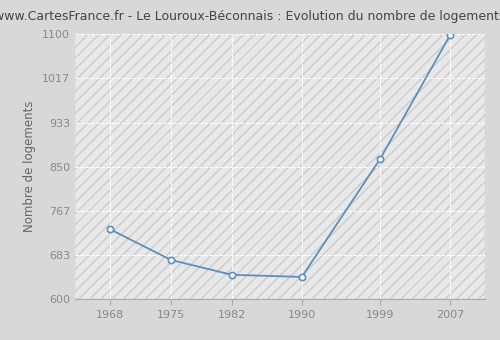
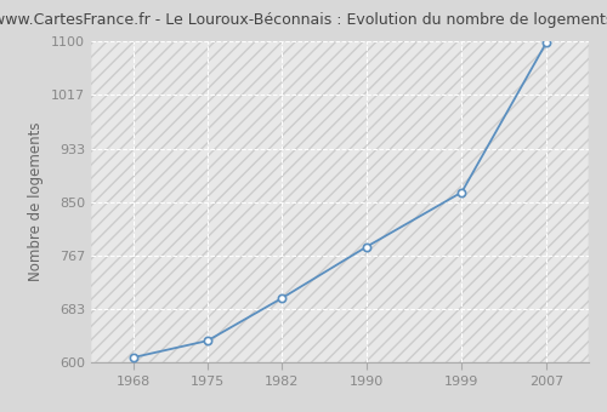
1968: 732 -> 608
1975: 674 -> 634
1982: 646 -> 700
1990: 642 -> 780
